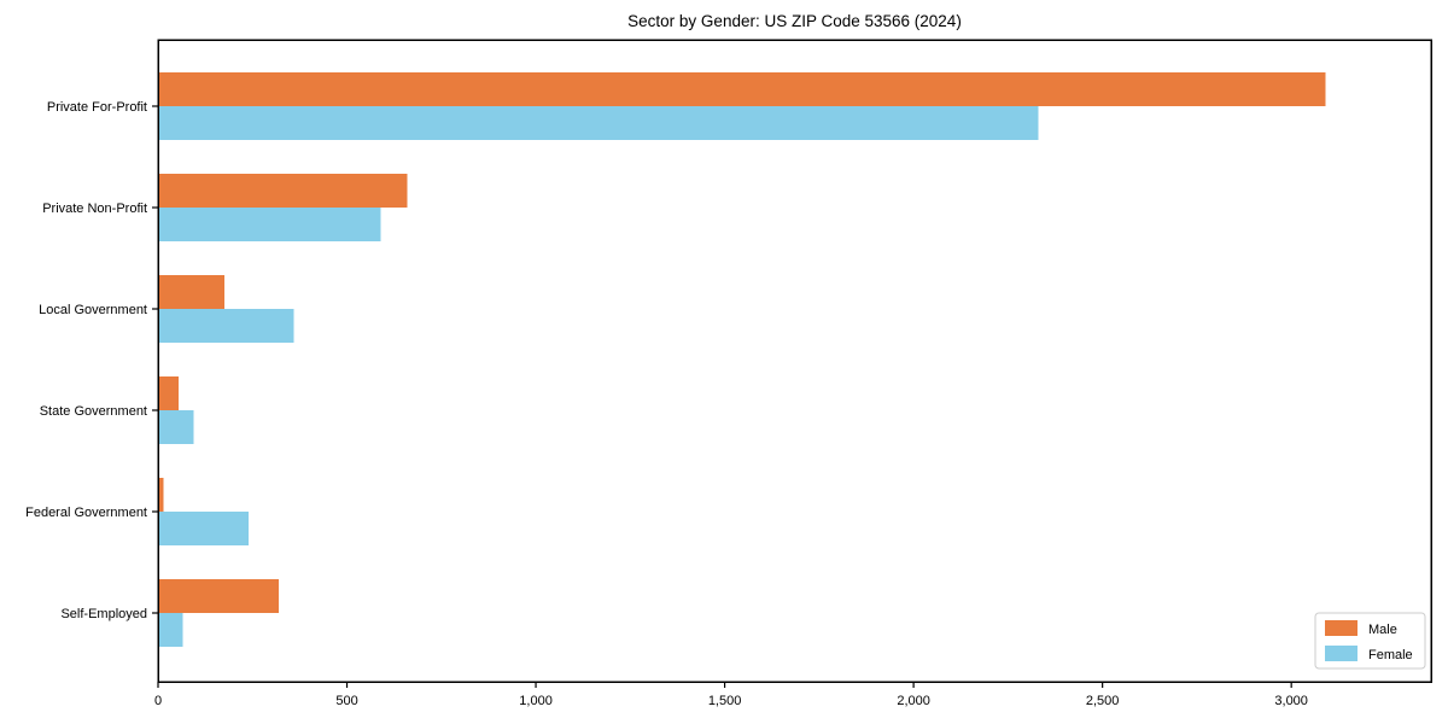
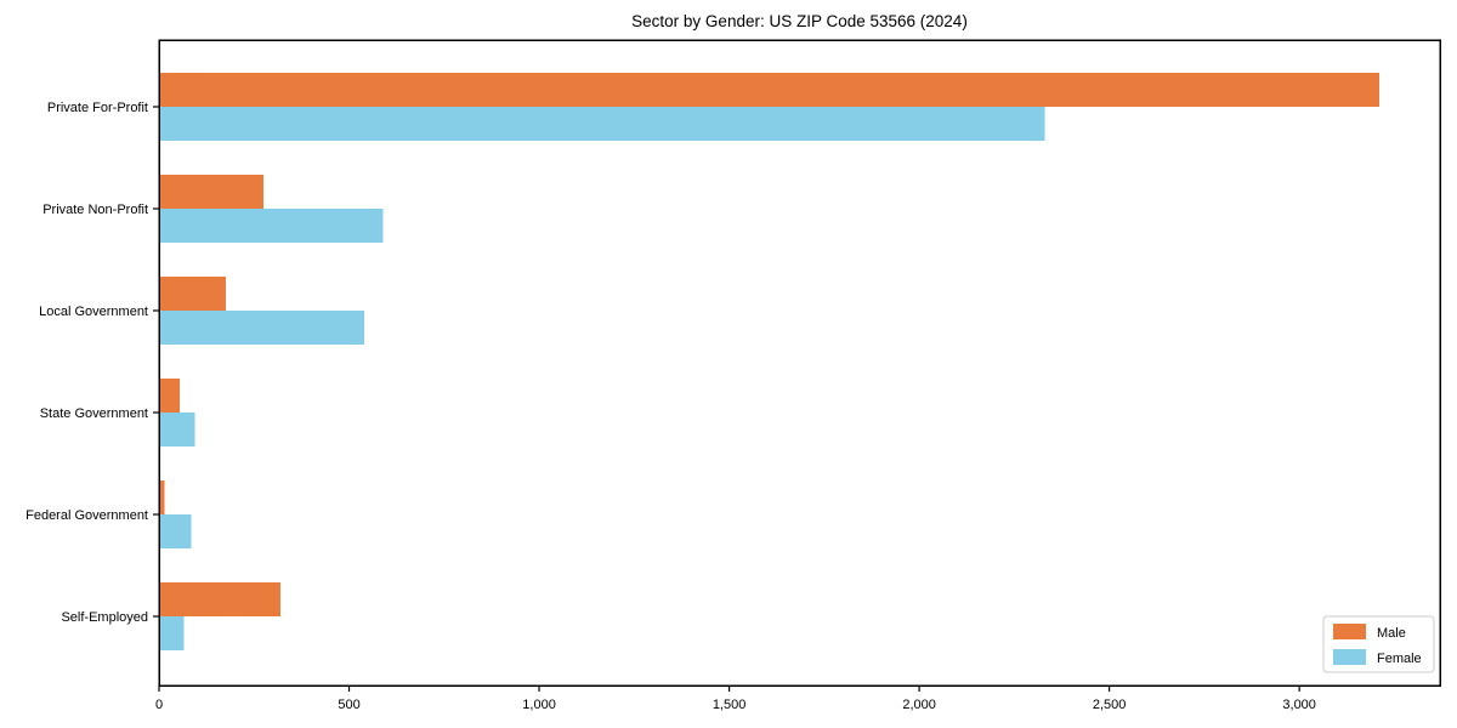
Male/Private For-Profit: 3090 -> 3210
Male/Private Non-Profit: 660 -> 280
Female/Local Government: 360 -> 540
Female/Federal Government: 240 -> 80
